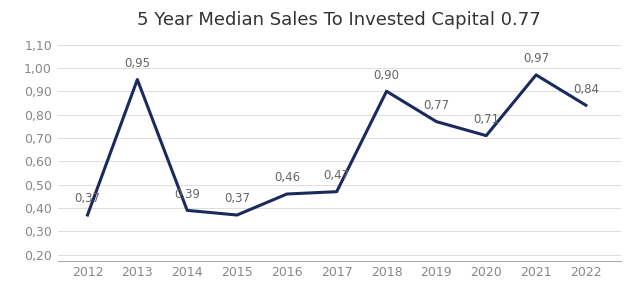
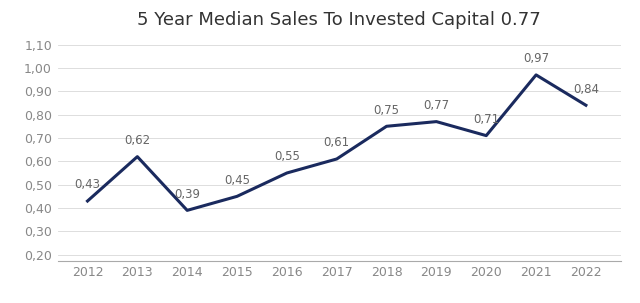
2012: 0,37 -> 0,43
2013: 0,95 -> 0,62
2015: 0,37 -> 0,45
2016: 0,46 -> 0,55
2017: 0,47 -> 0,61
2018: 0,90 -> 0,75
